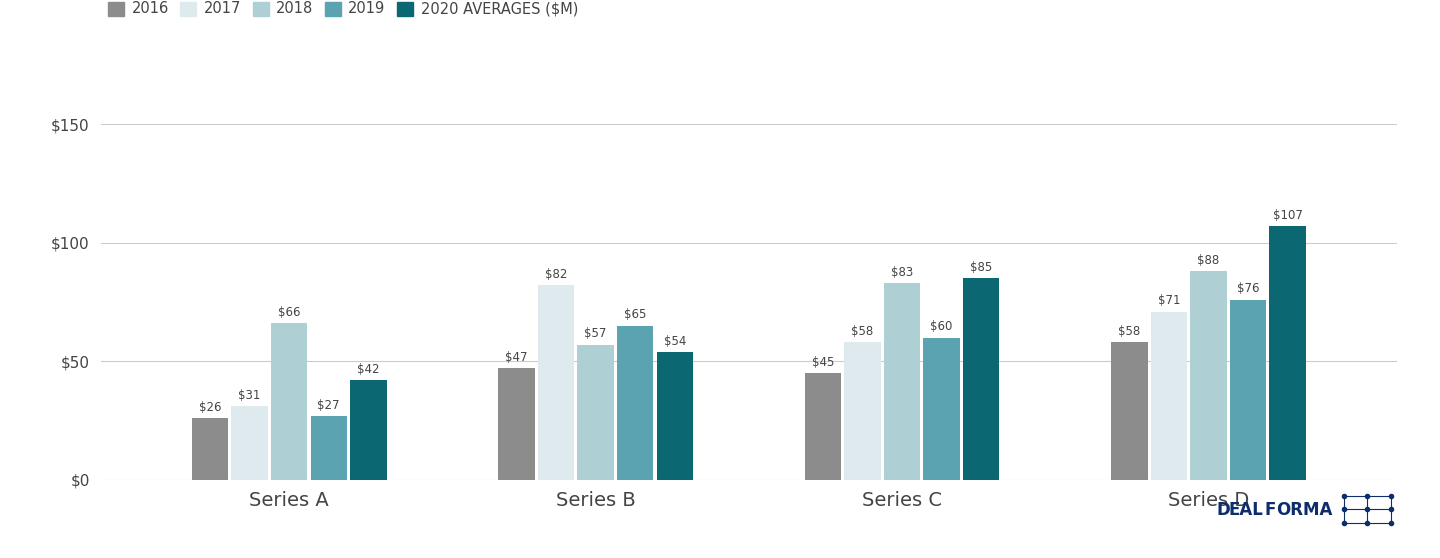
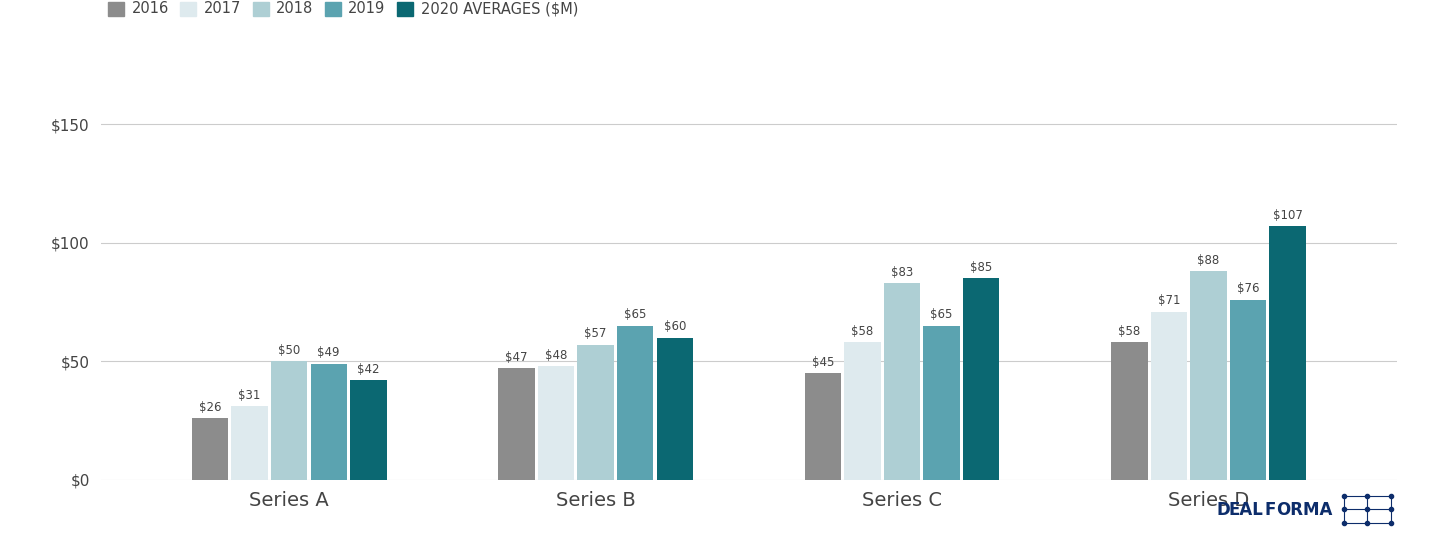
2018/Series A: $66 -> $50
2019/Series A: $27 -> $49
2017/Series B: $82 -> $48
2020 AVERAGES ($M)/Series B: $54 -> $60
2019/Series C: $60 -> $65
